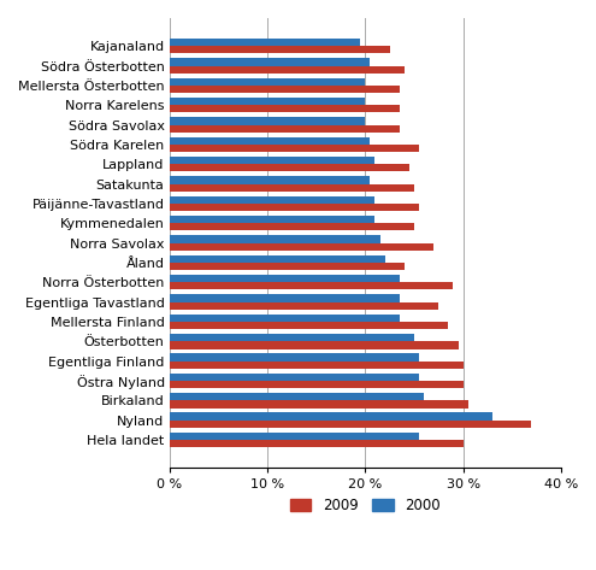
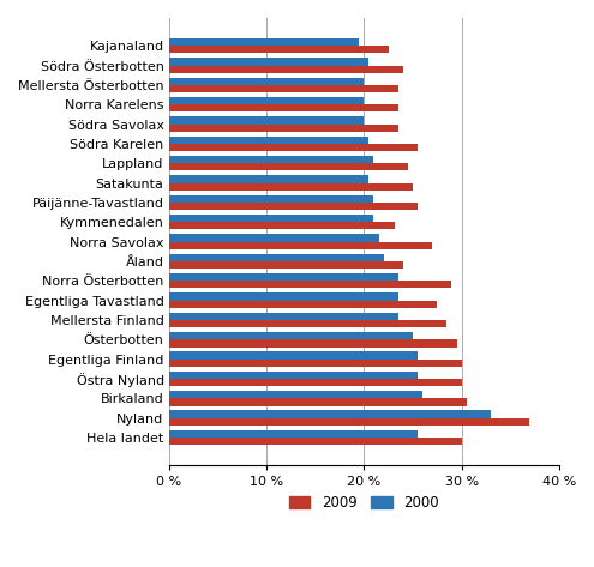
2009/Kymmenedalen: 25.0 % -> 23.2 %
